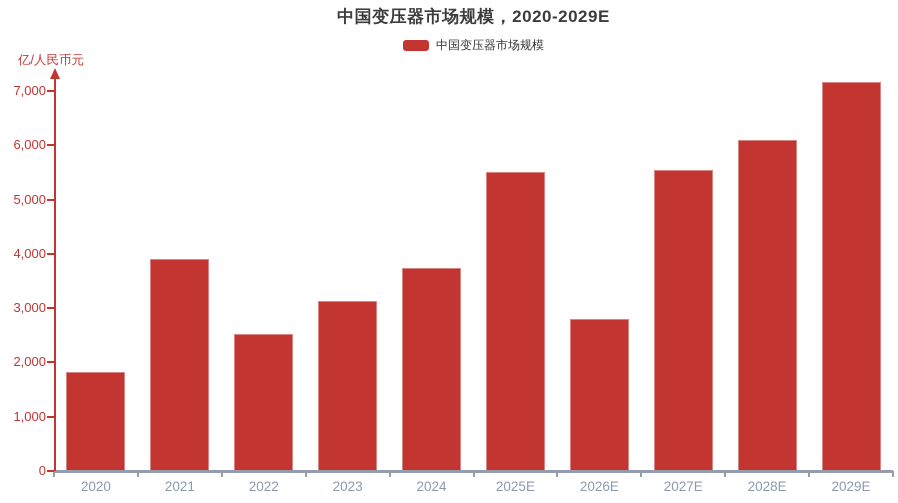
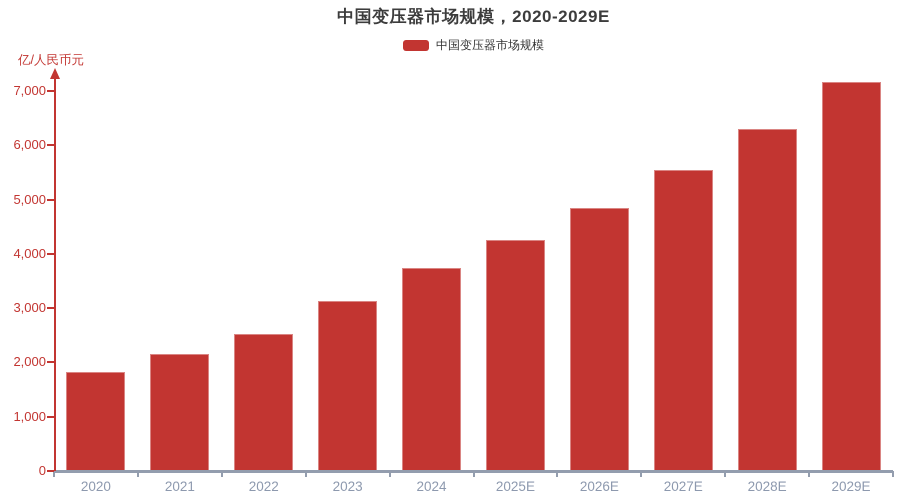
2021: 3900 -> 2200
2025E: 5500 -> 4300
2026E: 2800 -> 4800
2028E: 6100 -> 6300
